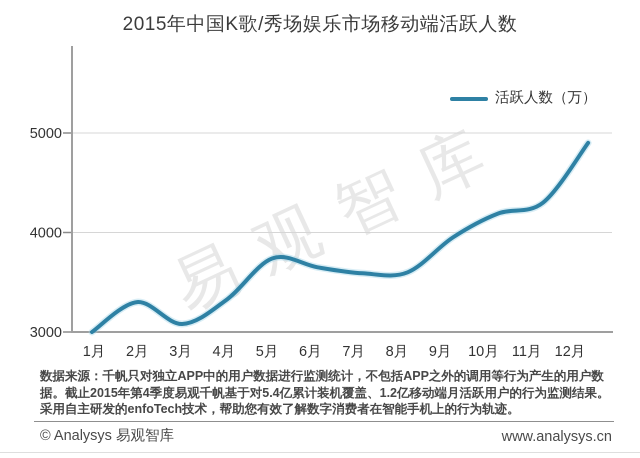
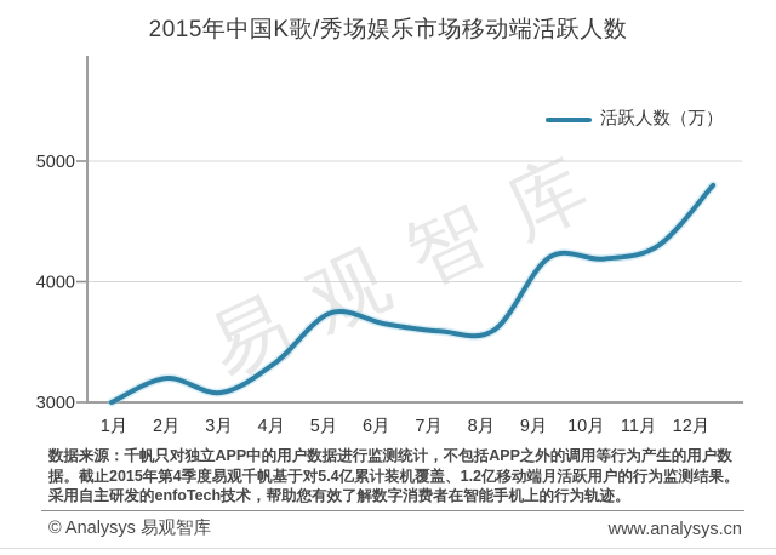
2月: 3300 -> 3200
9月: 4000 -> 4200
12月: 4900 -> 4800
